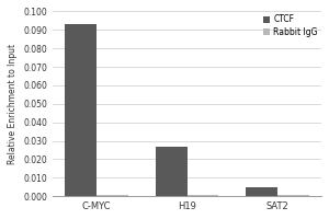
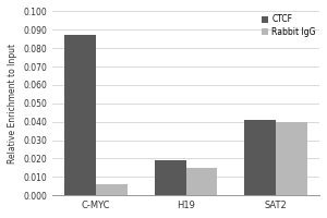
CTCF/C-MYC: 0.093 -> 0.087
Rabbit IgG/C-MYC: 0.001 -> 0.006
CTCF/H19: 0.027 -> 0.019
Rabbit IgG/H19: 0.001 -> 0.015
CTCF/SAT2: 0.005 -> 0.041
Rabbit IgG/SAT2: 0.001 -> 0.040
